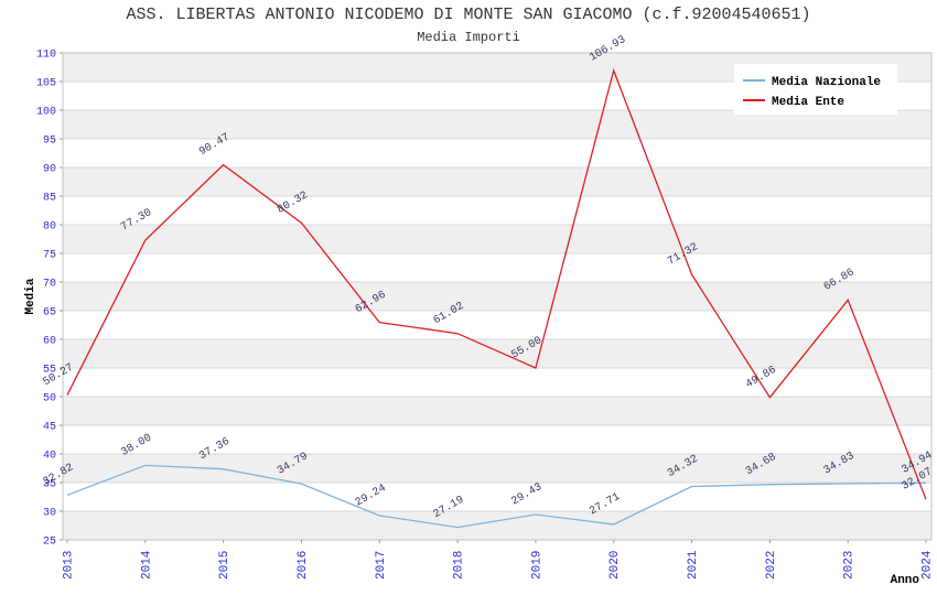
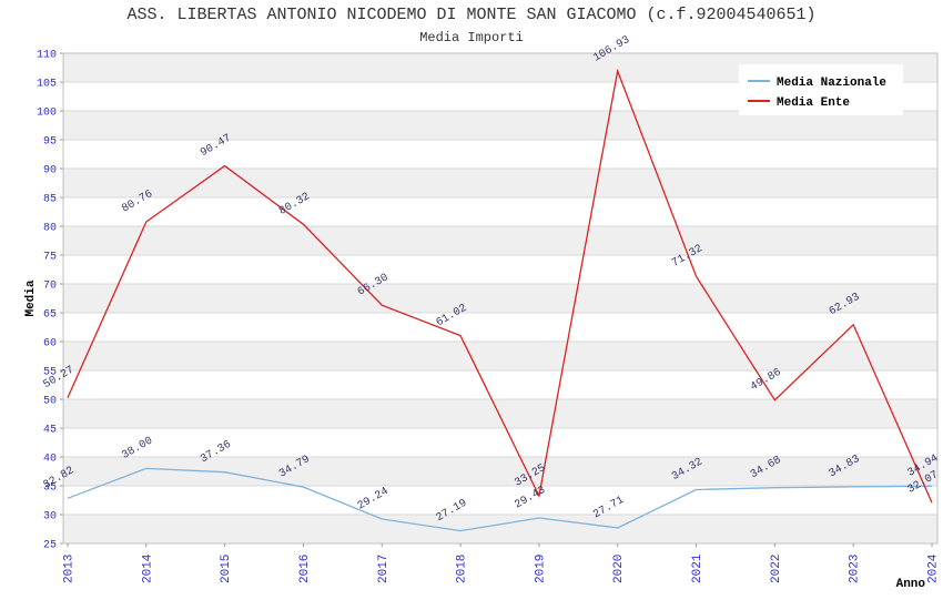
Media Ente/2014: 77.30 -> 80.76
Media Ente/2017: 62.96 -> 66.30
Media Ente/2019: 55.00 -> 33.25
Media Ente/2023: 66.86 -> 62.93
